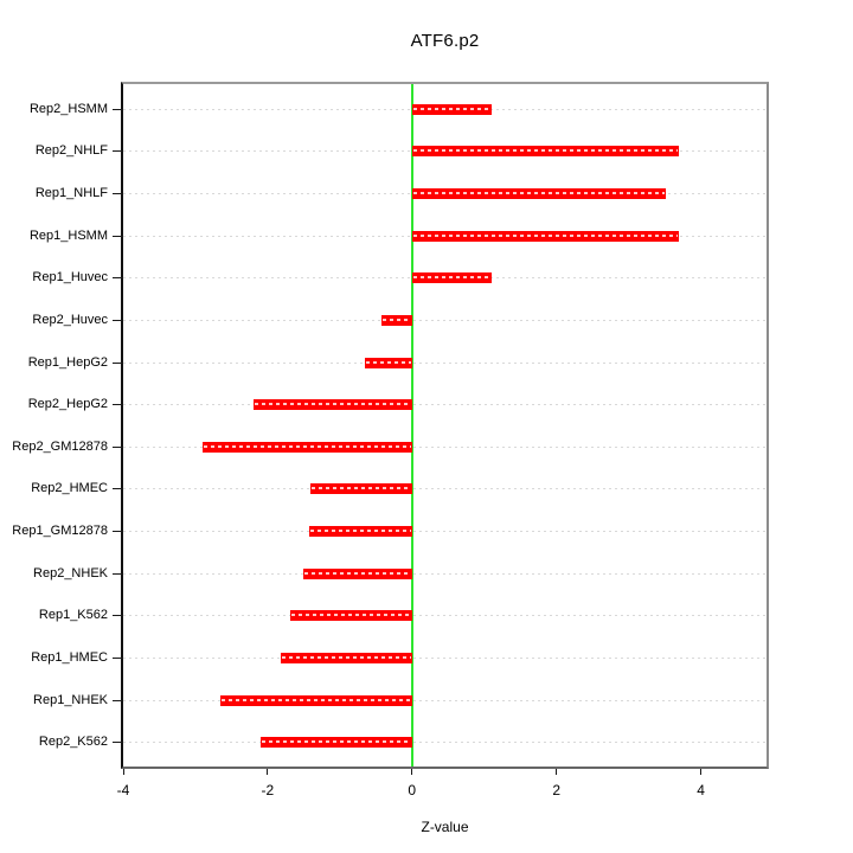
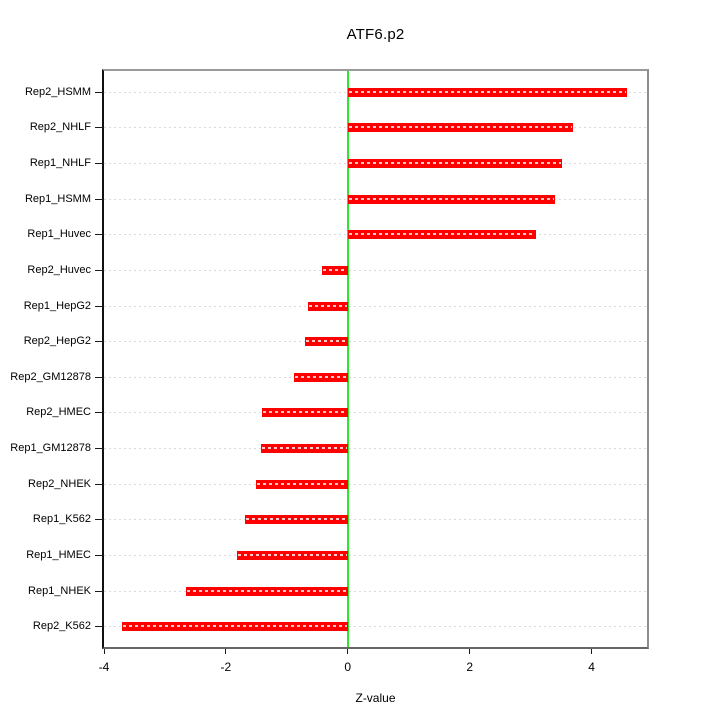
Rep2_HSMM: 1.1 -> 4.6
Rep1_HSMM: 3.7 -> 3.4
Rep1_Huvec: 1.1 -> 3.1
Rep2_HepG2: -2.2 -> -0.7
Rep2_GM12878: -2.9 -> -0.9
Rep2_K562: -2.1 -> -3.7
